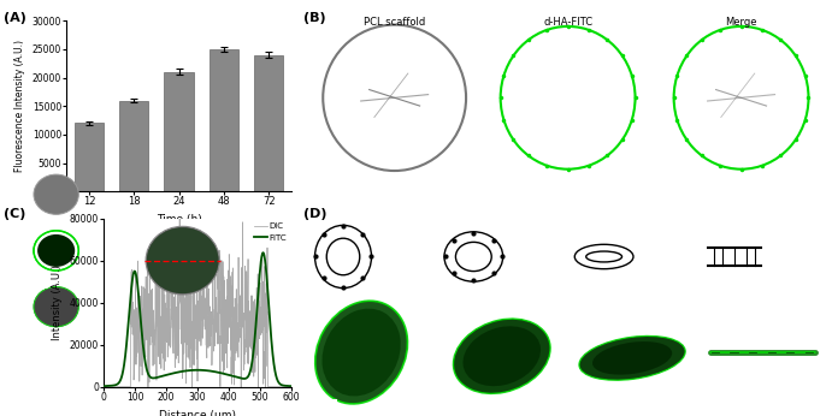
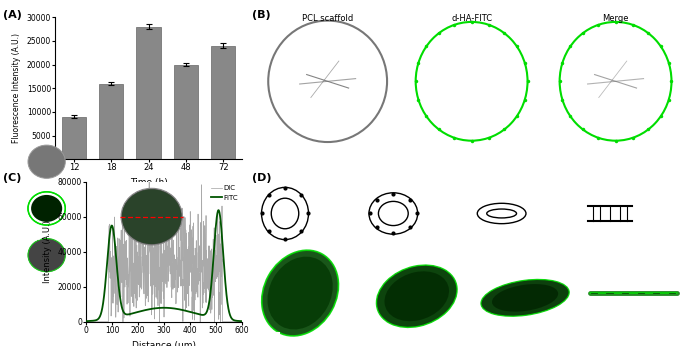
12: 12000 -> 9000
24: 21000 -> 28000
48: 25000 -> 20000
